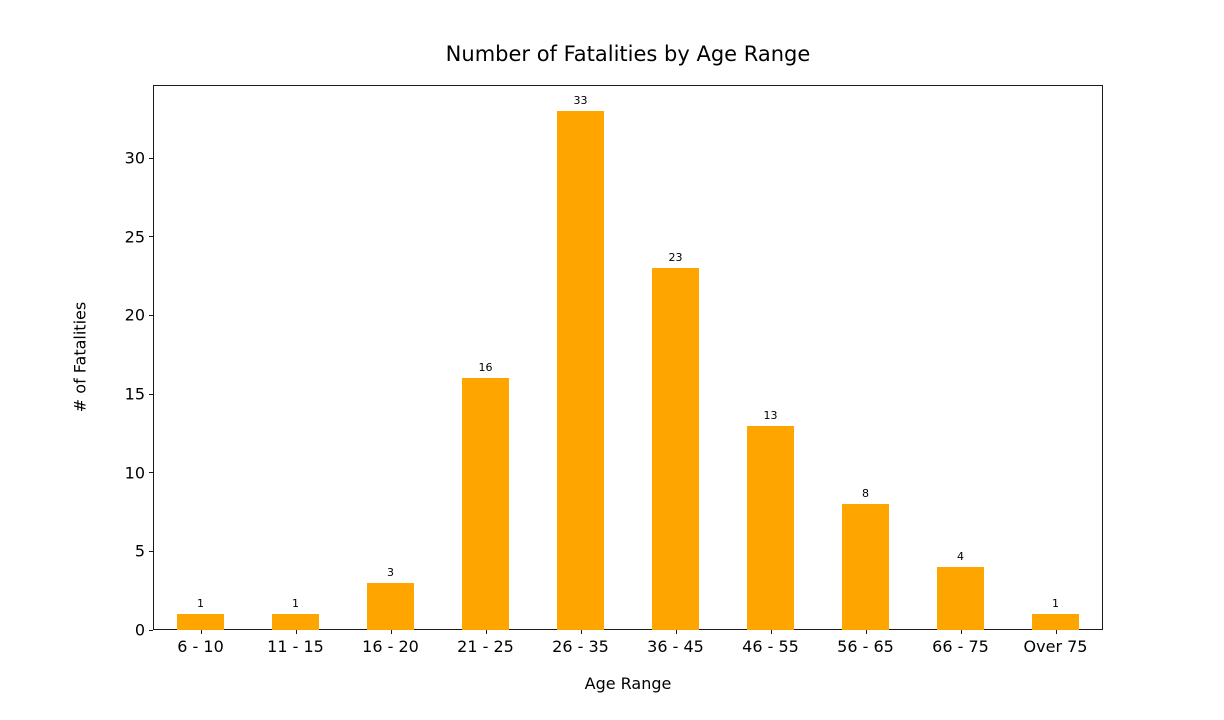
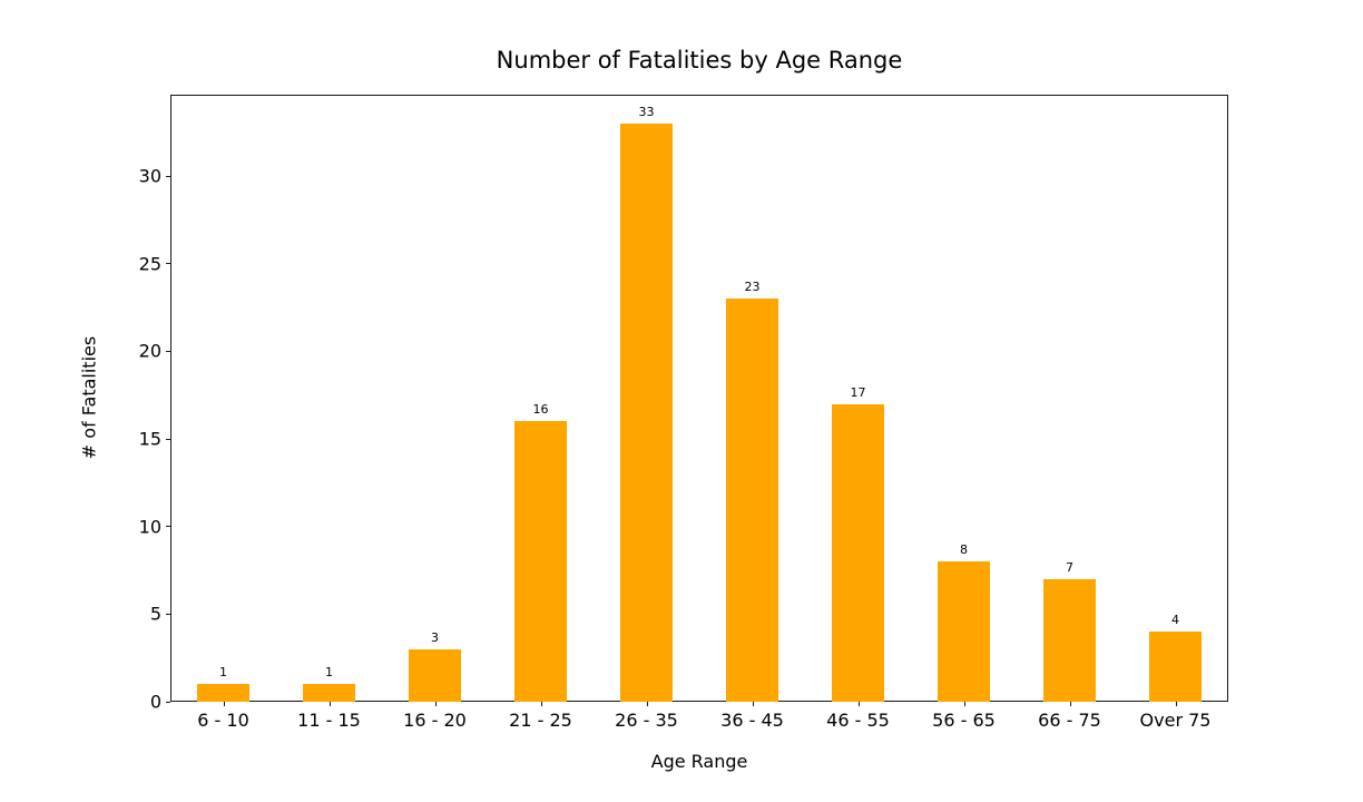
46 - 55: 13 -> 17
66 - 75: 4 -> 7
Over 75: 1 -> 4
